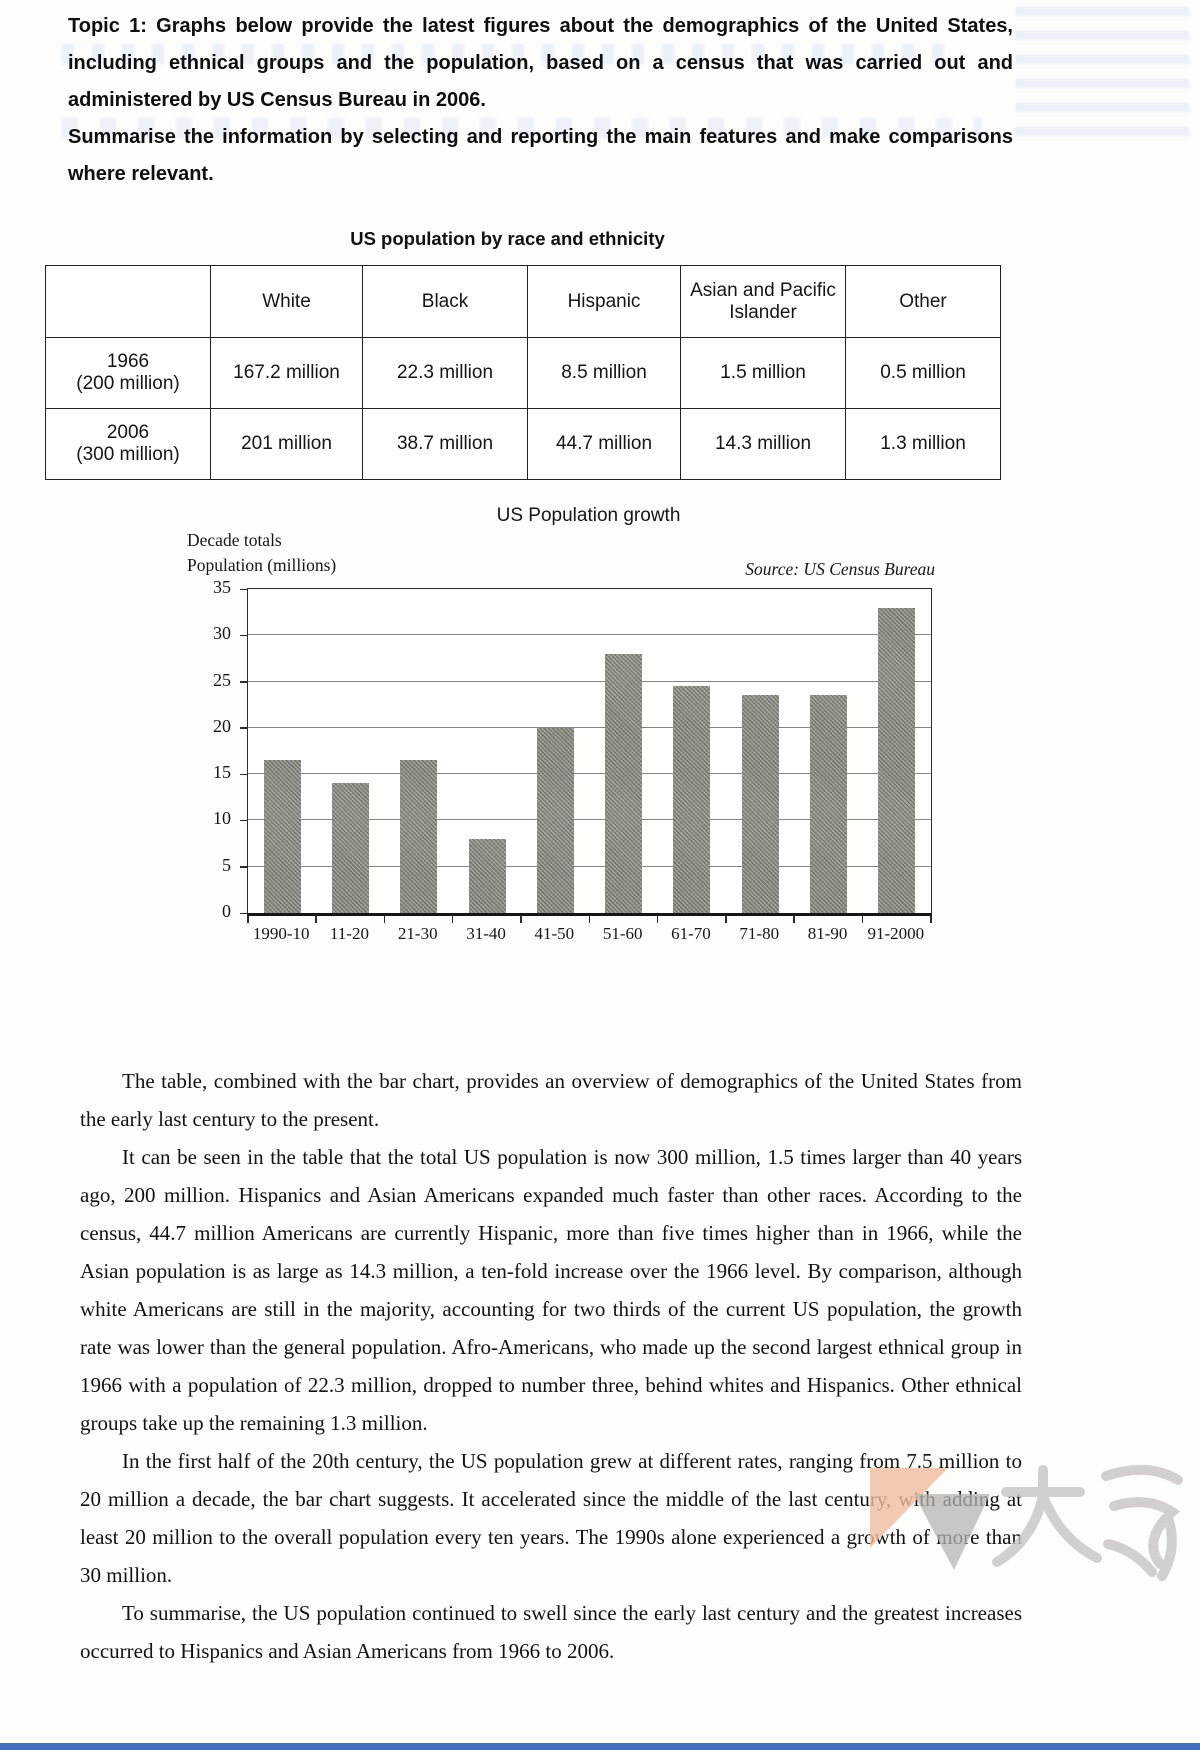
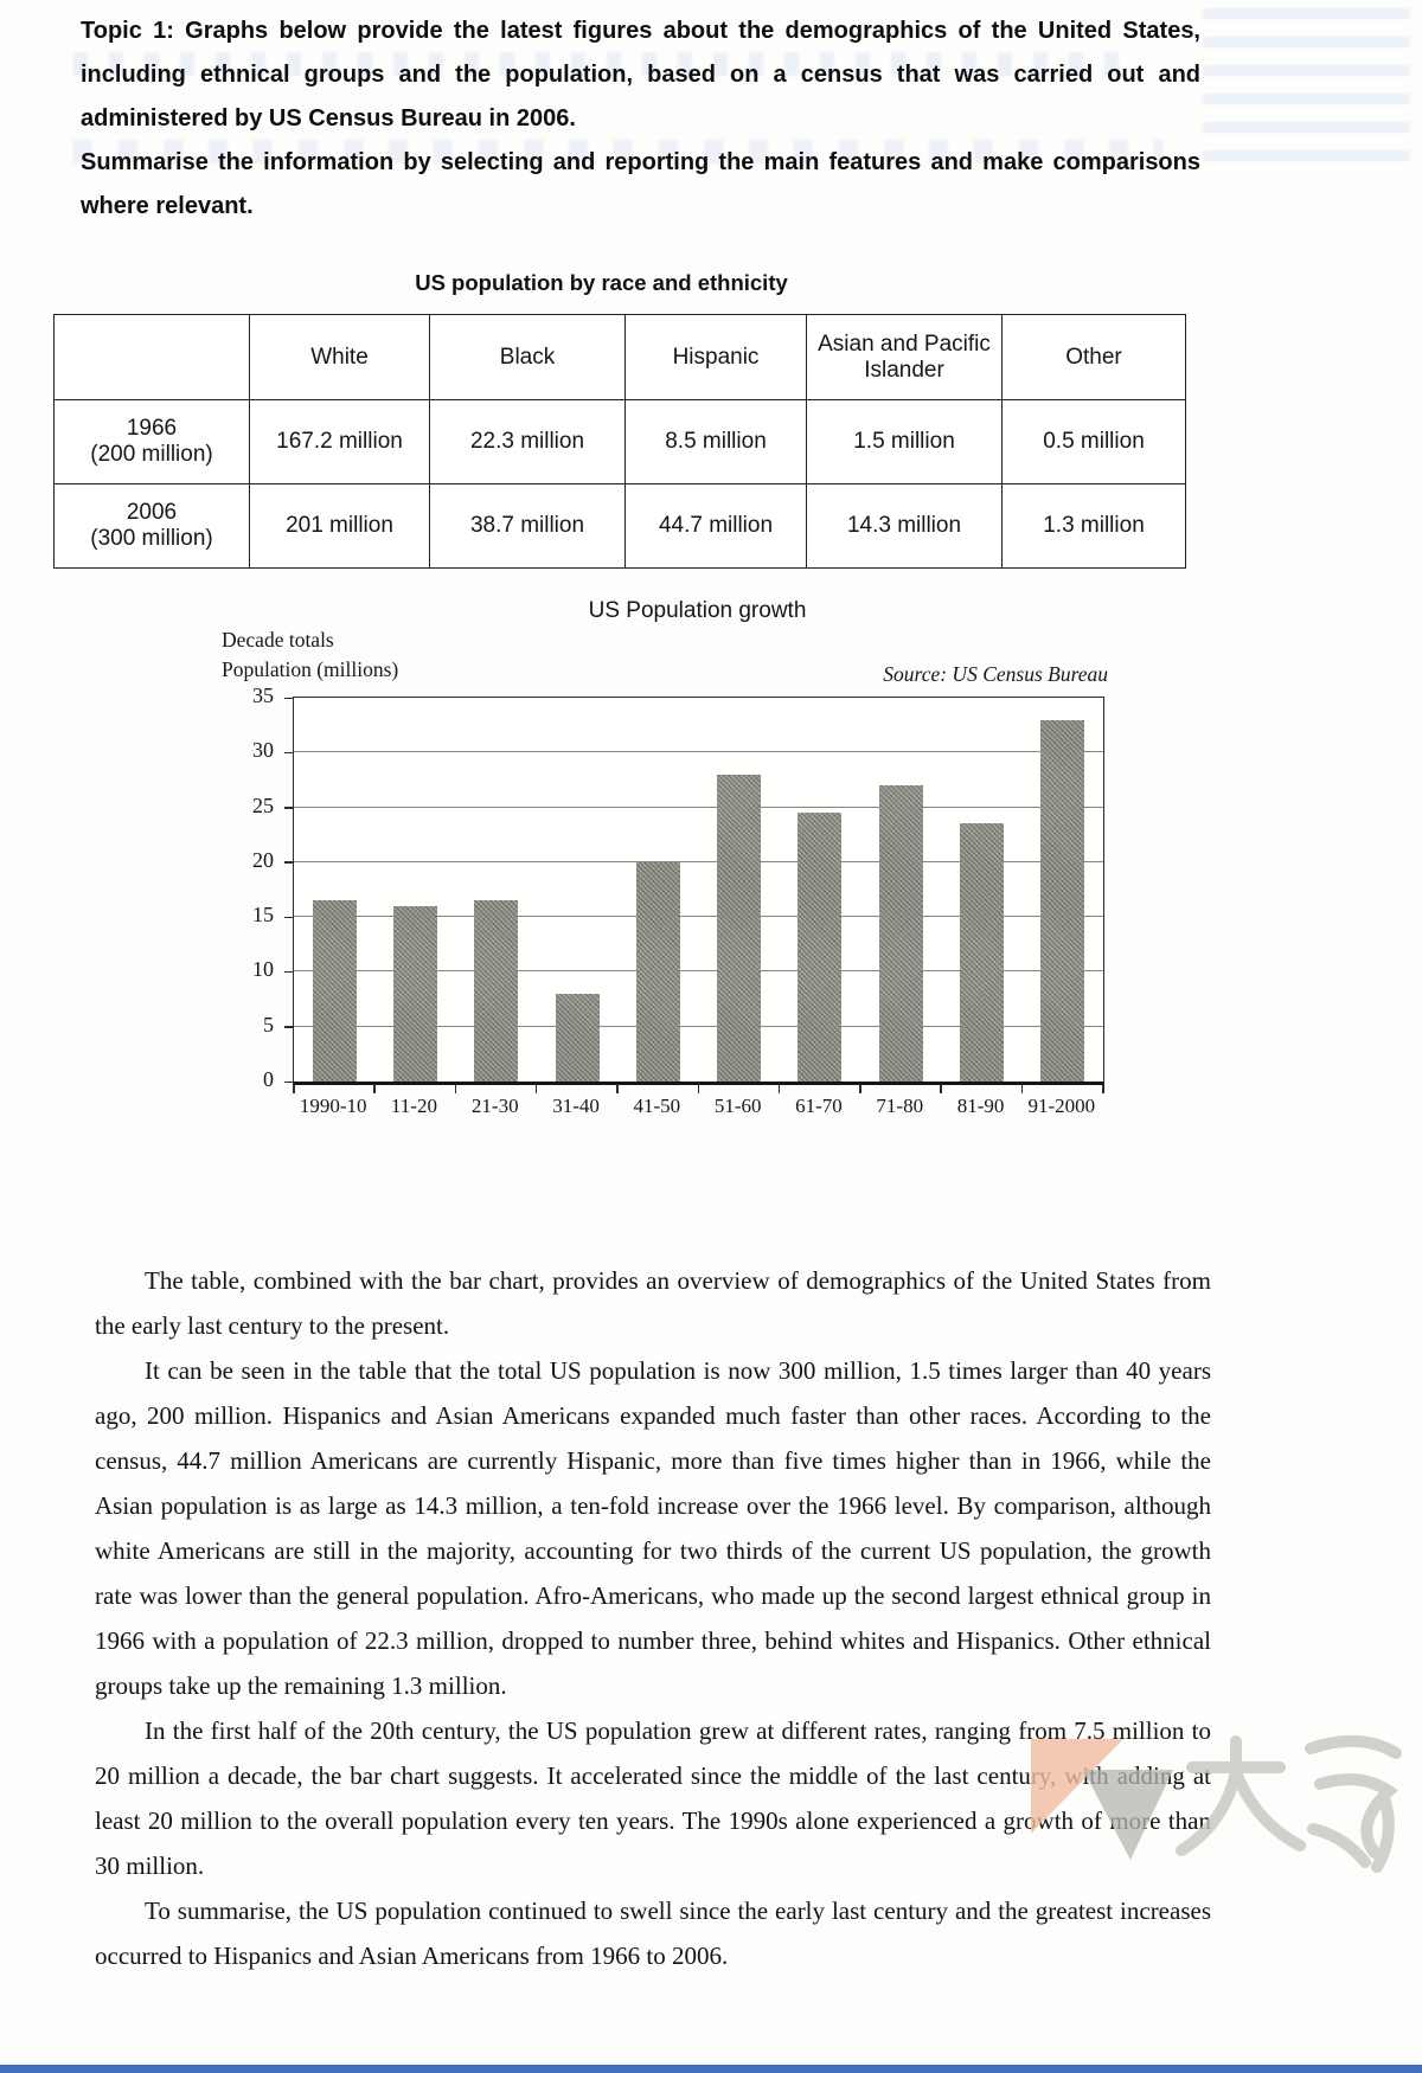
11-20: 14 -> 16
71-80: 24 -> 27
